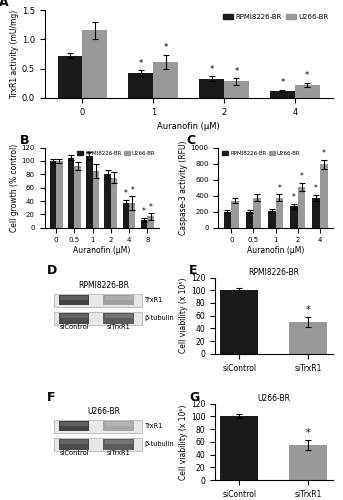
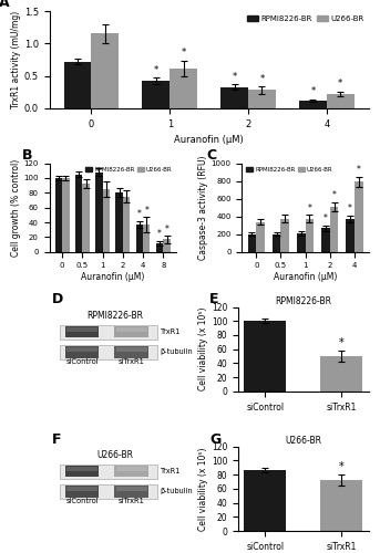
U266-BR/siControl: 100 -> 86
U266-BR/siTrxR1: 55 -> 72
